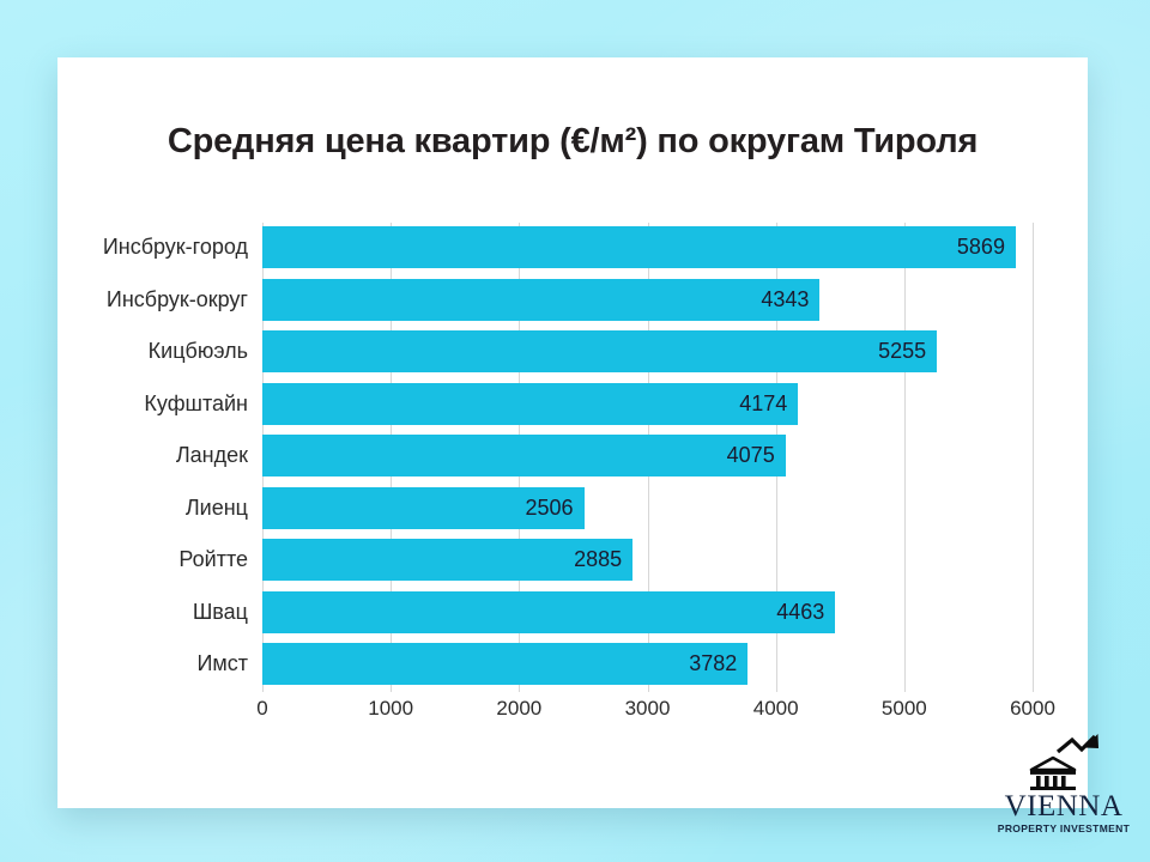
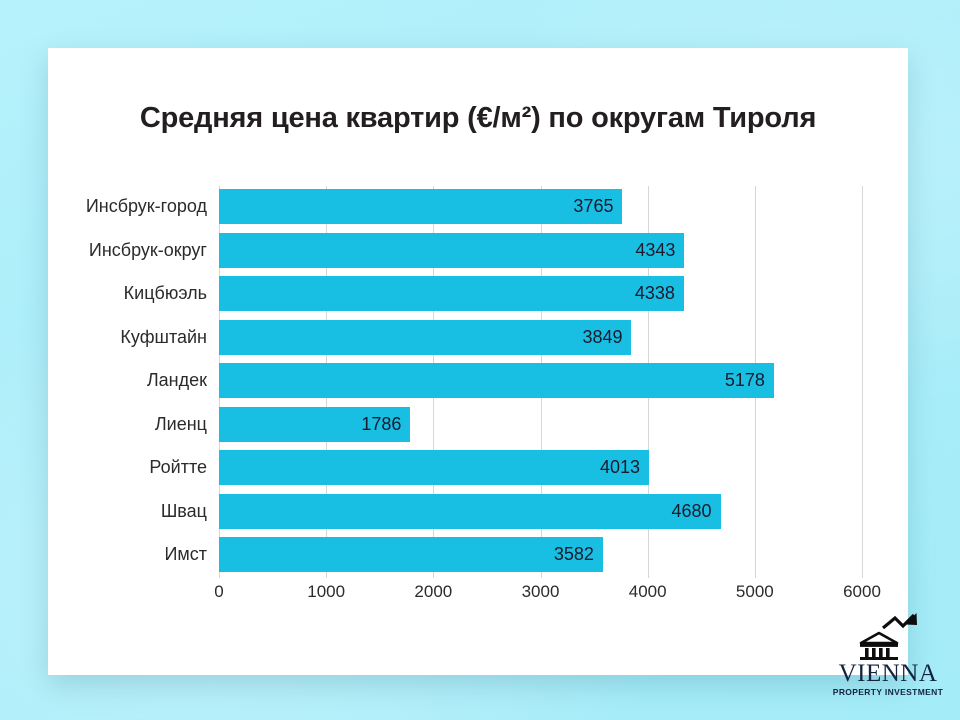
Инсбрук-город: 5869 -> 3765
Кицбюэль: 5255 -> 4338
Куфштайн: 4174 -> 3849
Ландек: 4075 -> 5178
Лиенц: 2506 -> 1786
Ройтте: 2885 -> 4013
Швац: 4463 -> 4680
Имст: 3782 -> 3582
